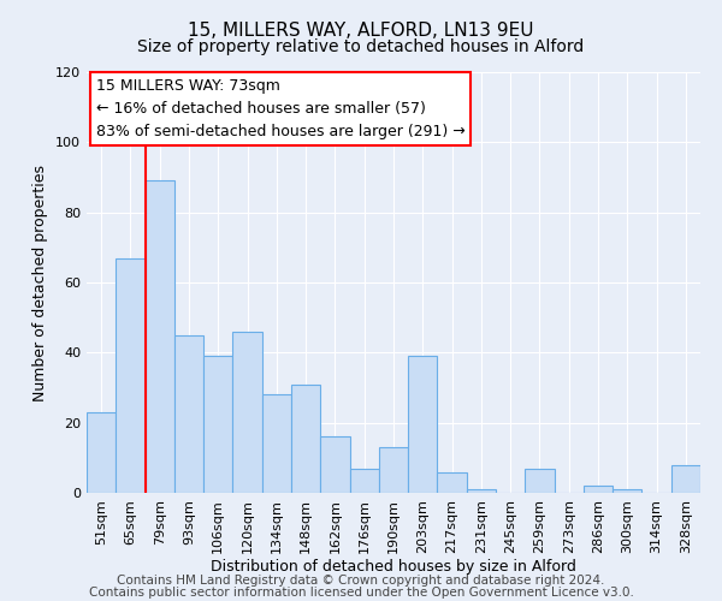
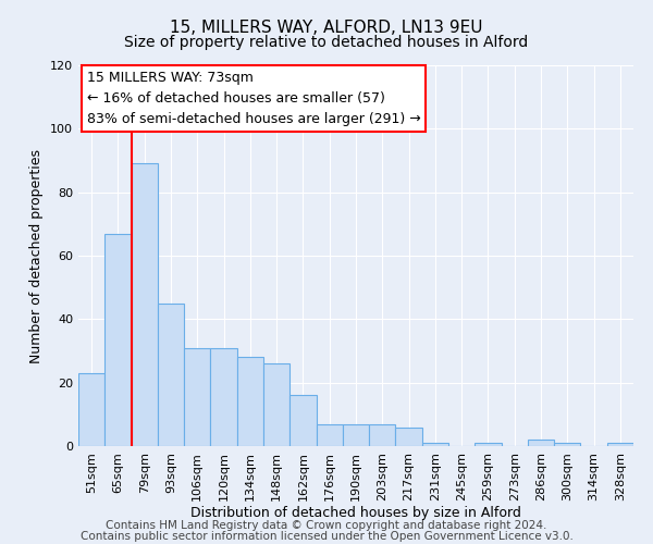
106sqm: 39 -> 31
120sqm: 46 -> 31
148sqm: 31 -> 26
190sqm: 13 -> 7
203sqm: 39 -> 7
259sqm: 7 -> 1
328sqm: 8 -> 1
